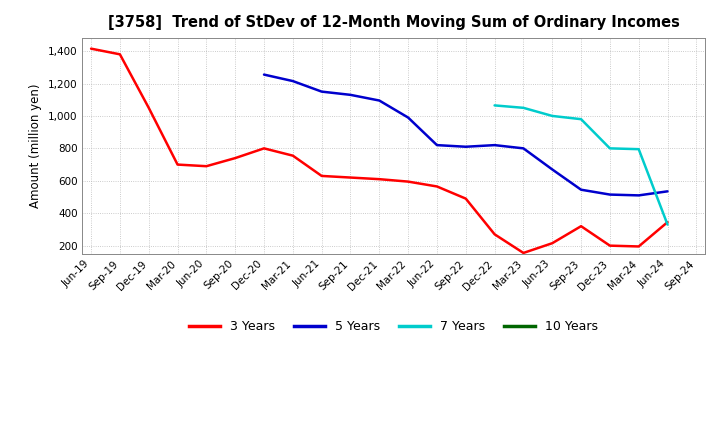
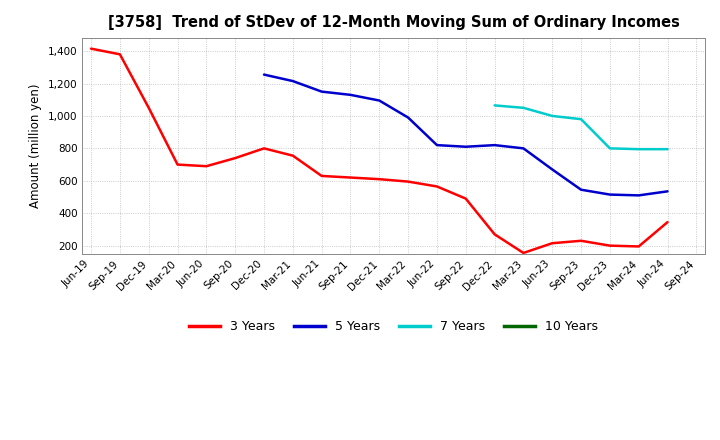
3 Years/Sep-23: 320 -> 230
7 Years/Jun-24: 330 -> 800
